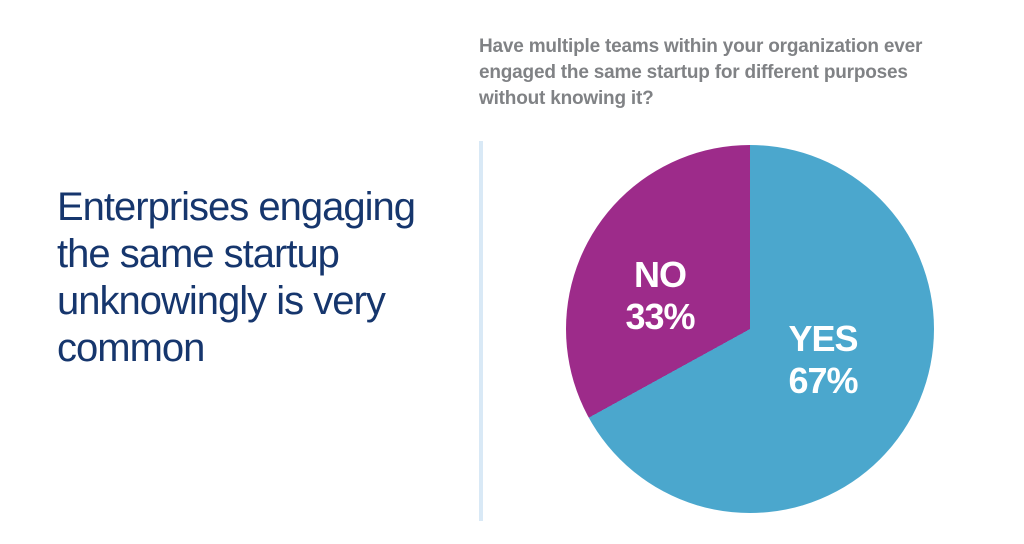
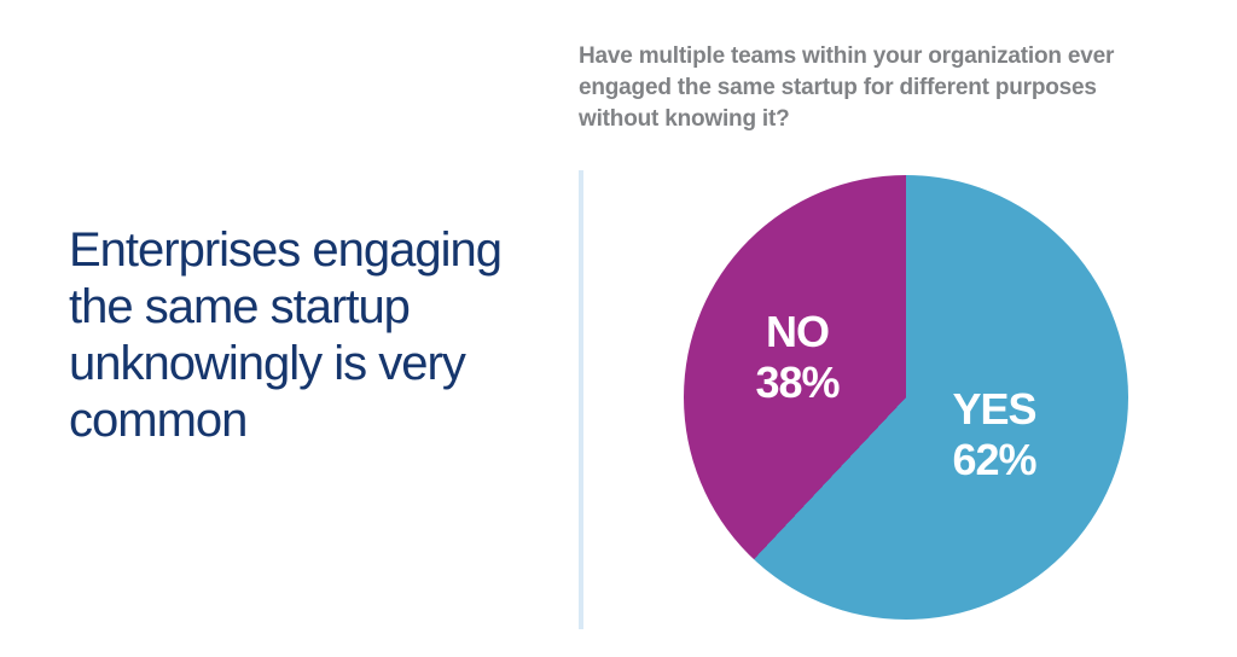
YES: 67% -> 62%
NO: 33% -> 38%
